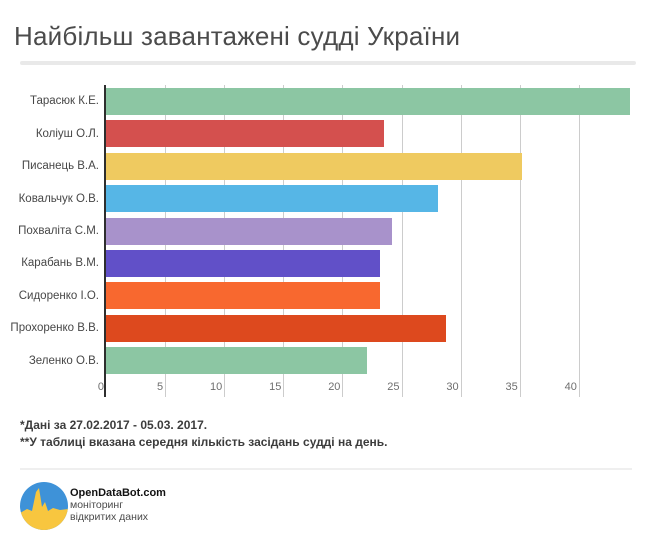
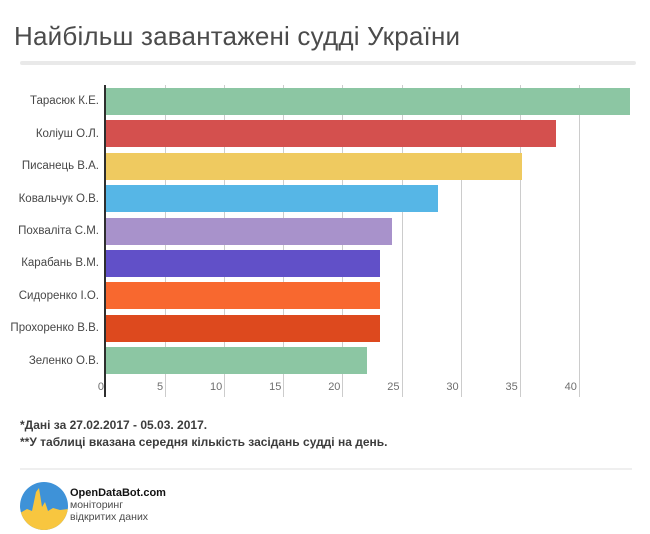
Коліуш О.Л.: 23.5 -> 38.1
Прохоренко В.В.: 28.8 -> 23.2
